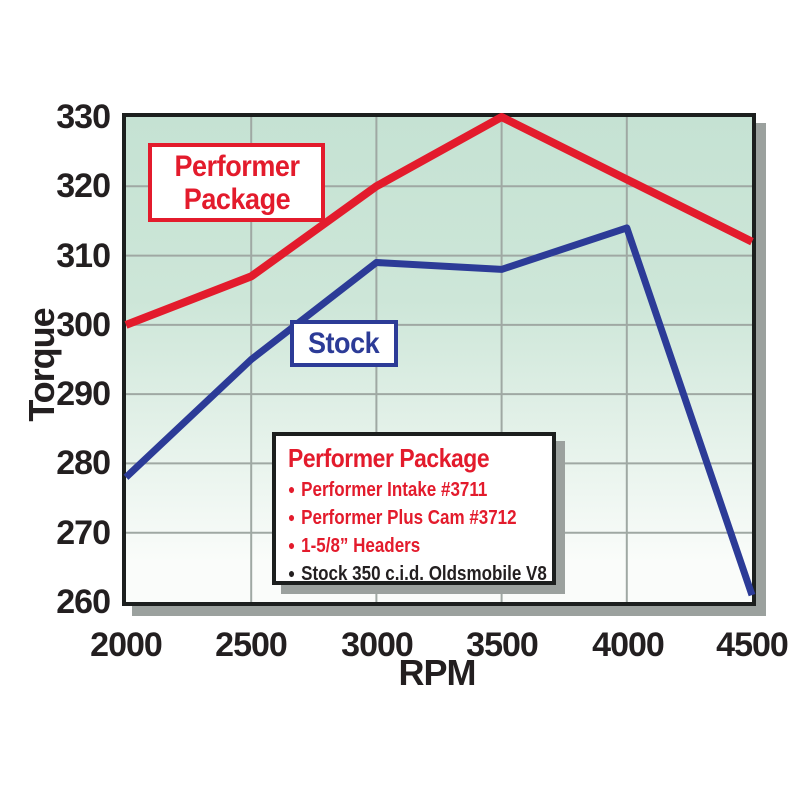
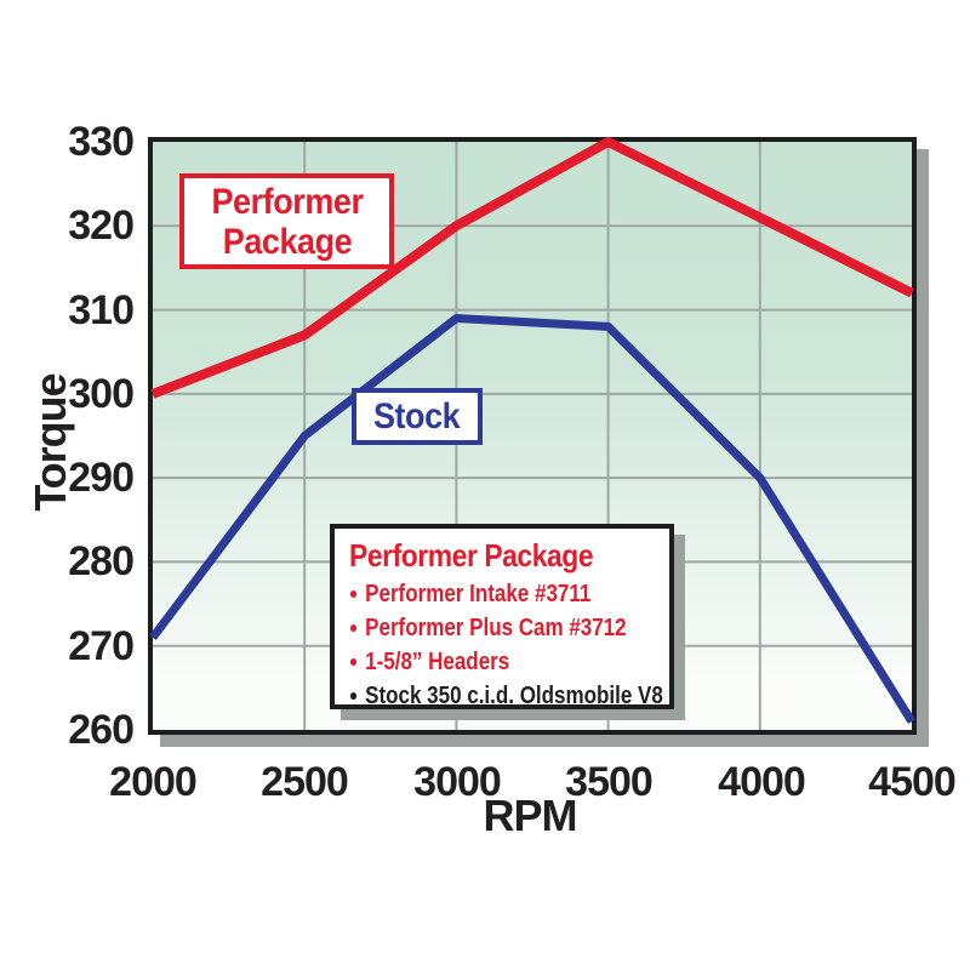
Stock/2000: 278 -> 271
Stock/4000: 314 -> 290
